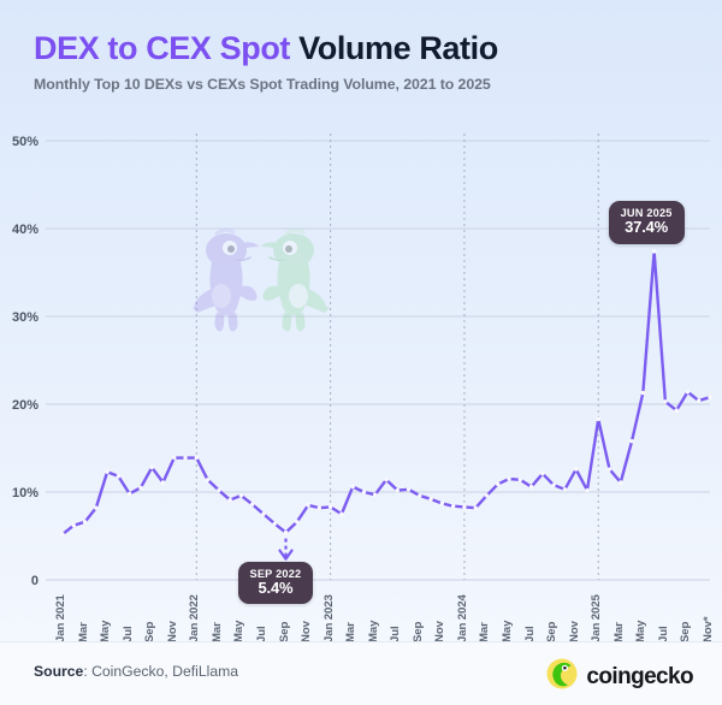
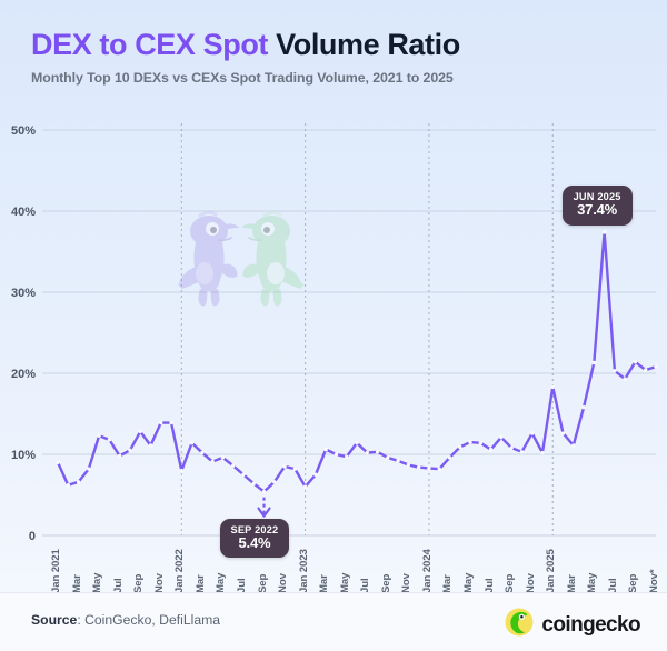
Jan 2021: 5% -> 9%
Jan 2022: 14% -> 8%
Jan 2023: 8% -> 6%
